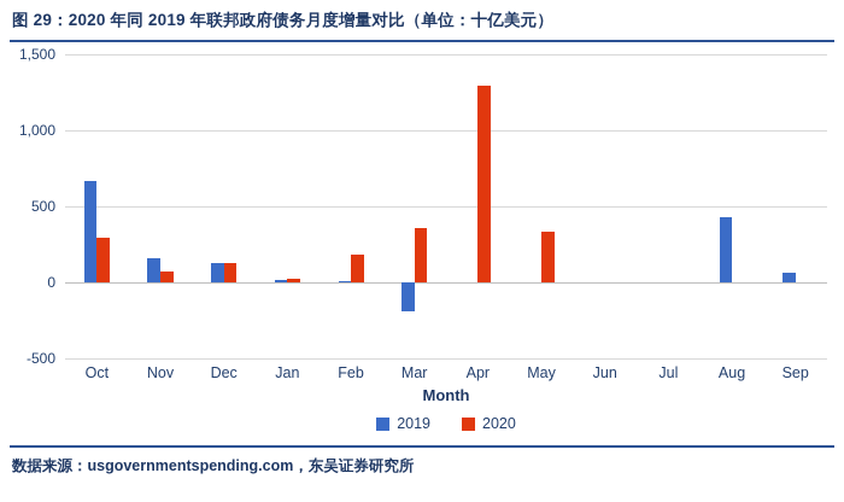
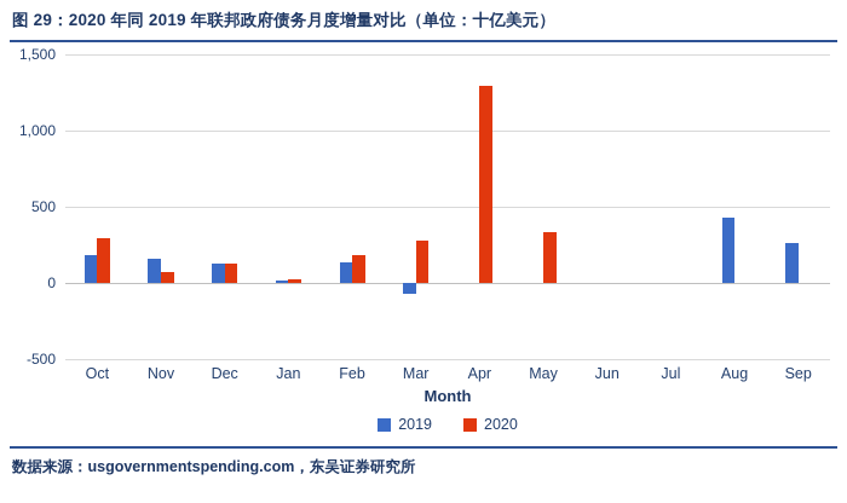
2019/Oct: 670 -> 180
2019/Feb: 10 -> 140
2019/Mar: -190 -> -80
2020/Mar: 360 -> 280
2019/Sep: 60 -> 260
